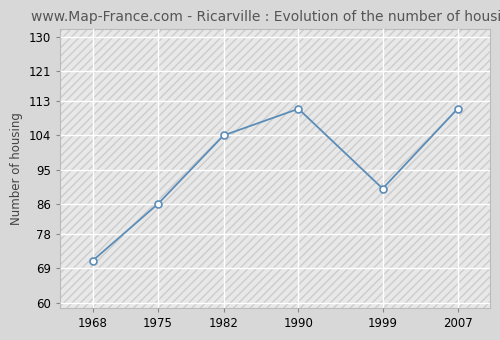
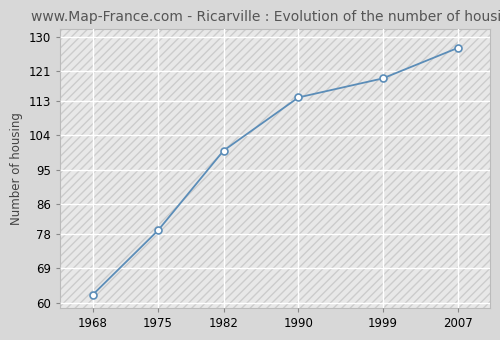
1968: 71 -> 62
1975: 86 -> 79
1982: 104 -> 100
1990: 111 -> 114
1999: 90 -> 119
2007: 111 -> 127
